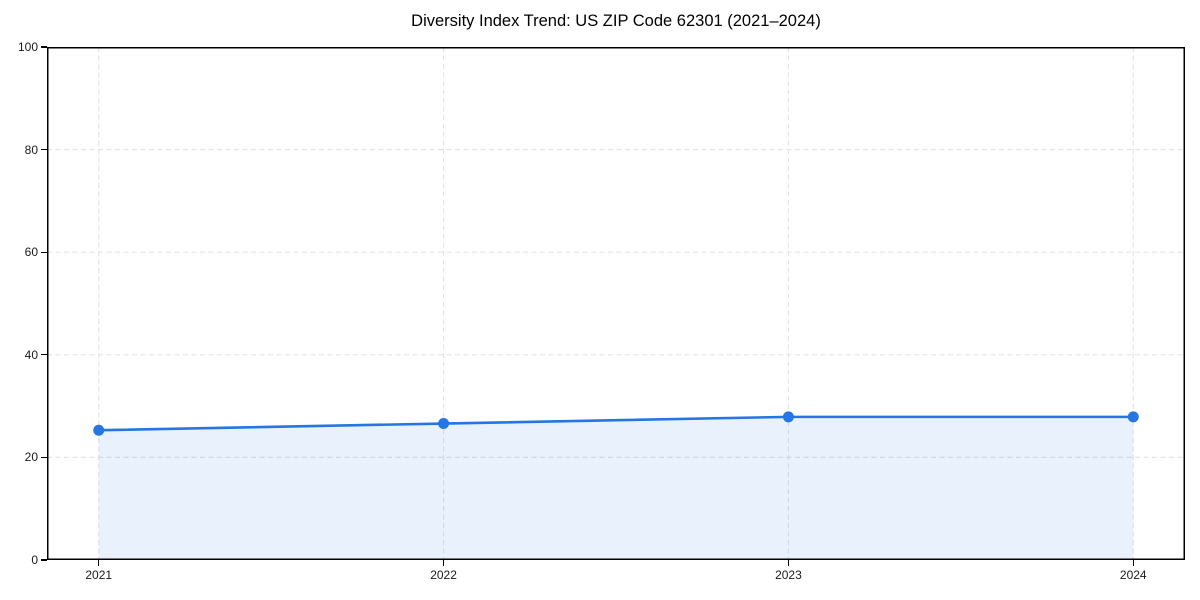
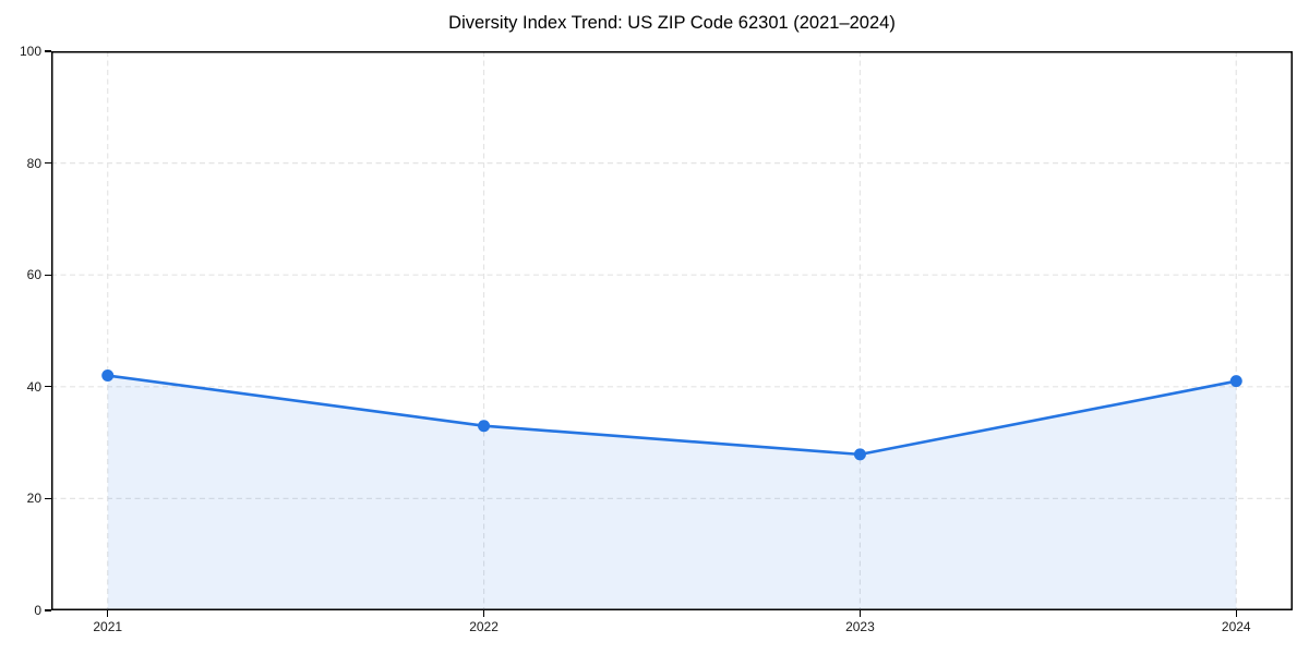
2021: 25 -> 42
2022: 27 -> 33
2024: 28 -> 41
